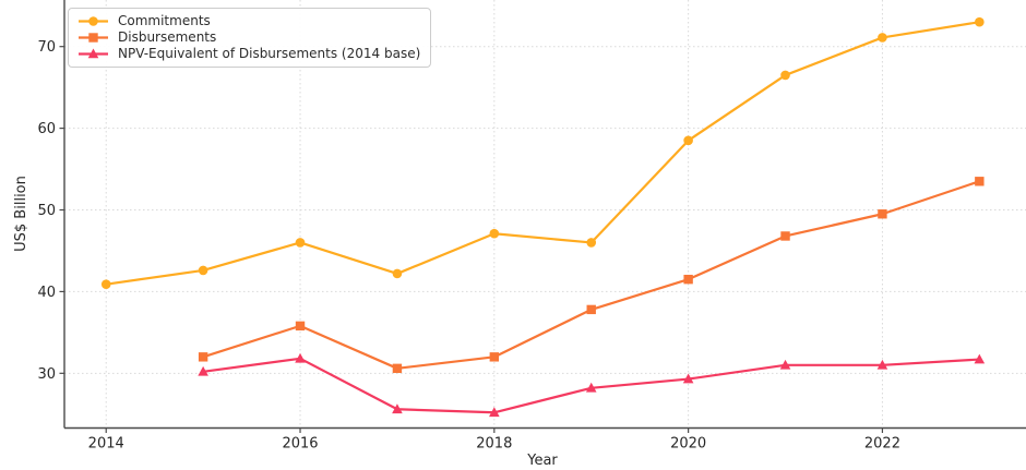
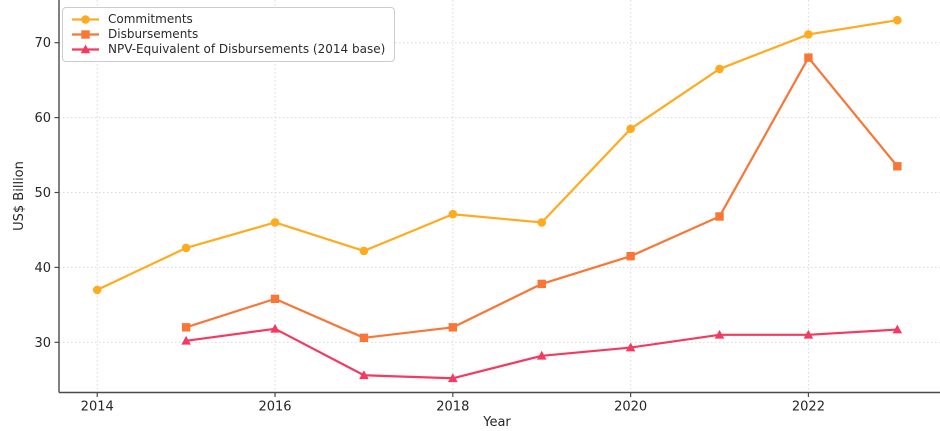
Commitments/2014: 41 -> 37
Disbursements/2022: 50 -> 68
